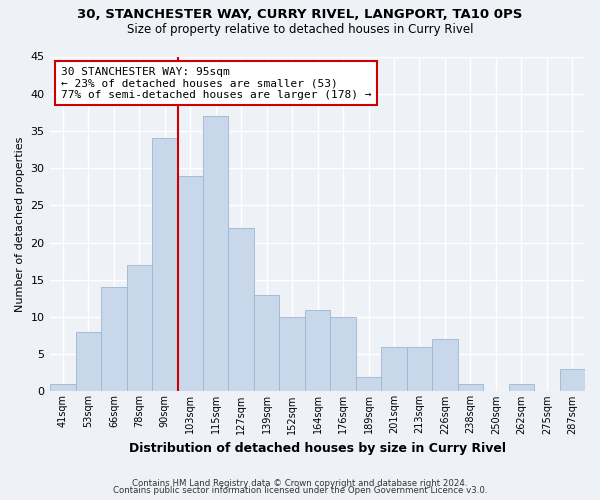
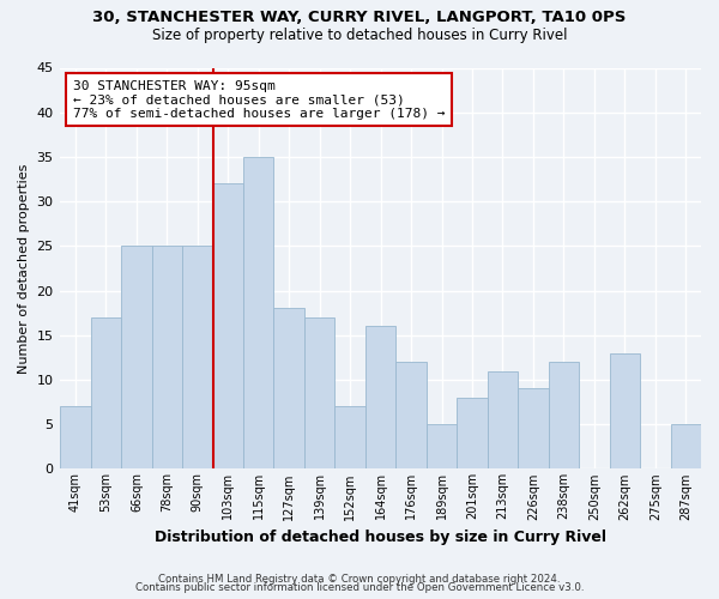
41sqm: 1 -> 7
53sqm: 8 -> 17
66sqm: 14 -> 25
78sqm: 17 -> 25
90sqm: 34 -> 25
103sqm: 29 -> 32
115sqm: 37 -> 35
127sqm: 22 -> 18
139sqm: 13 -> 17
152sqm: 10 -> 7
164sqm: 11 -> 16
176sqm: 10 -> 12
189sqm: 2 -> 5
201sqm: 6 -> 8
213sqm: 6 -> 11
226sqm: 7 -> 9
238sqm: 1 -> 12
262sqm: 1 -> 13
287sqm: 3 -> 5
